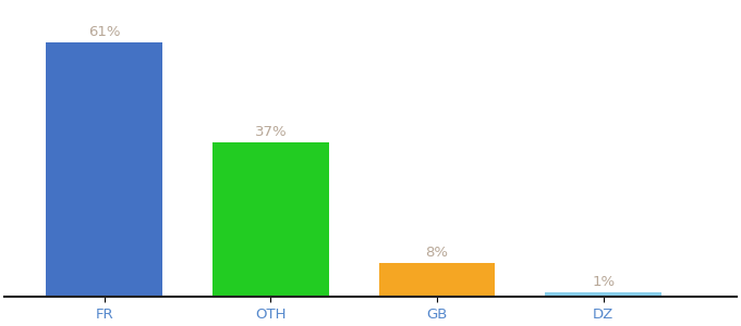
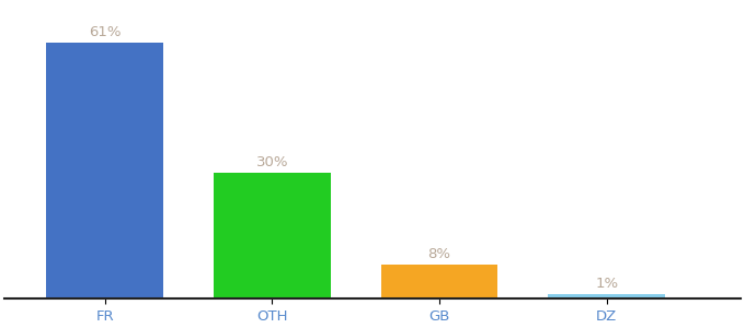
OTH: 37% -> 30%
